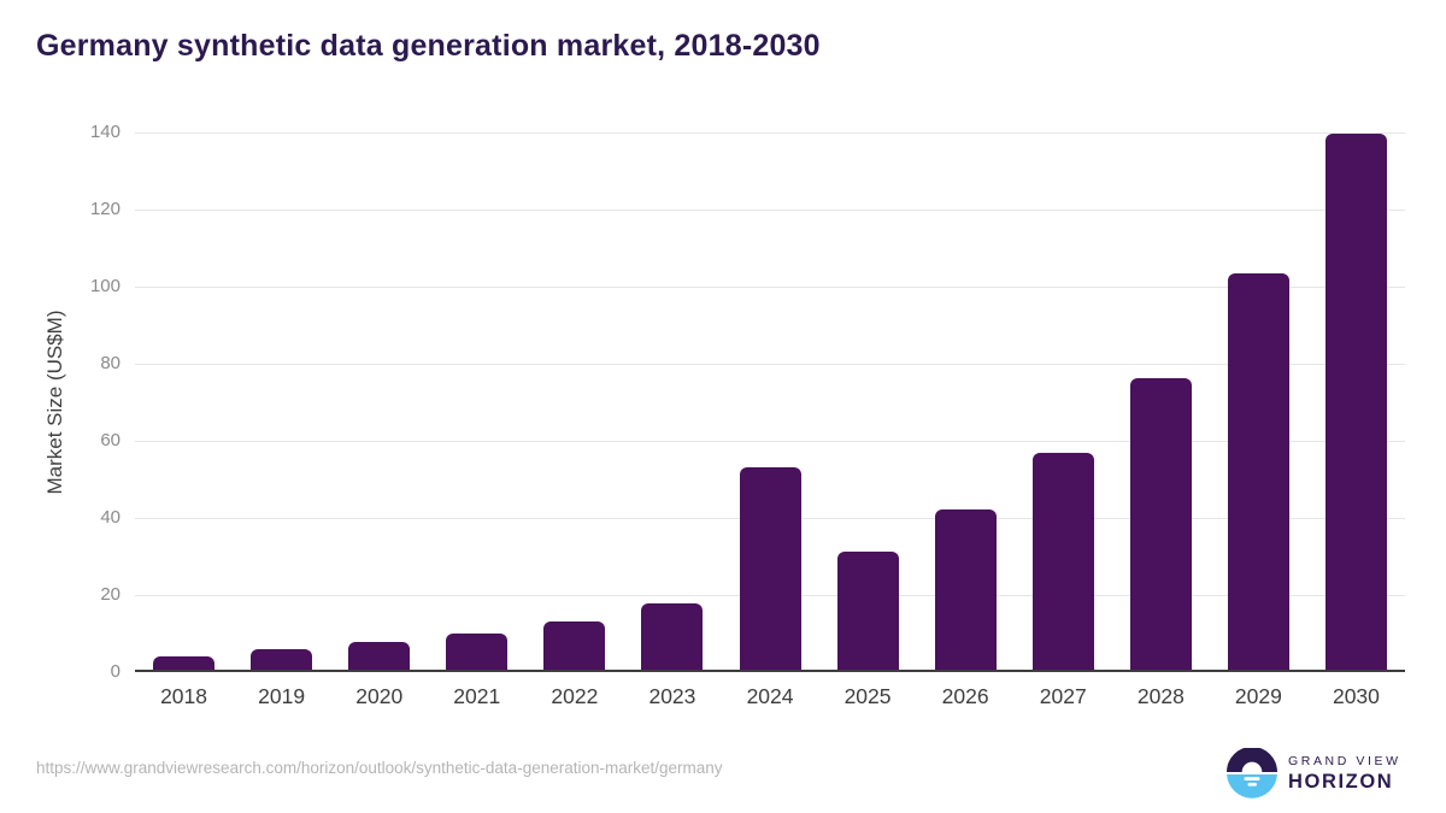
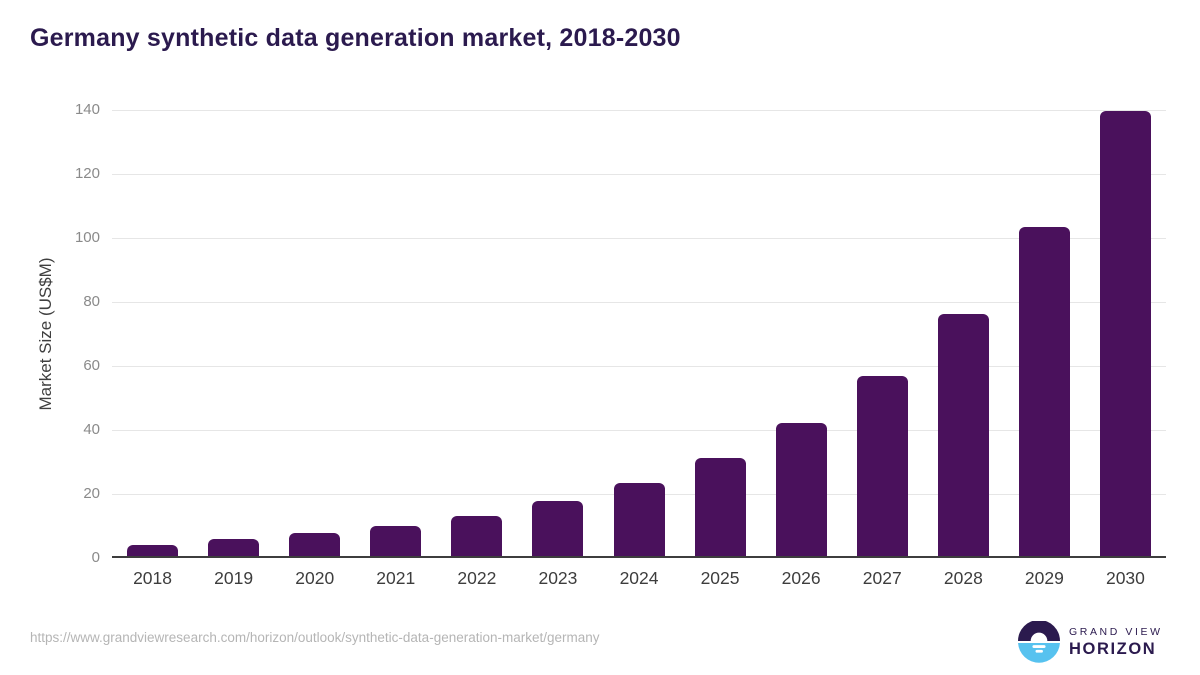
2024: 53 -> 24
